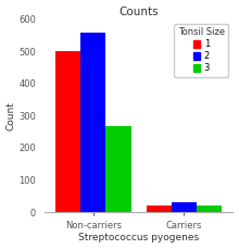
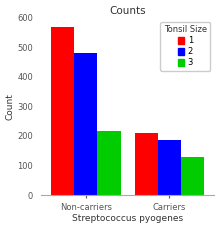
1/Non-carriers: 500 -> 570
2/Non-carriers: 560 -> 480
3/Non-carriers: 268 -> 215
1/Carriers: 20 -> 210
2/Carriers: 32 -> 185
3/Carriers: 22 -> 130
